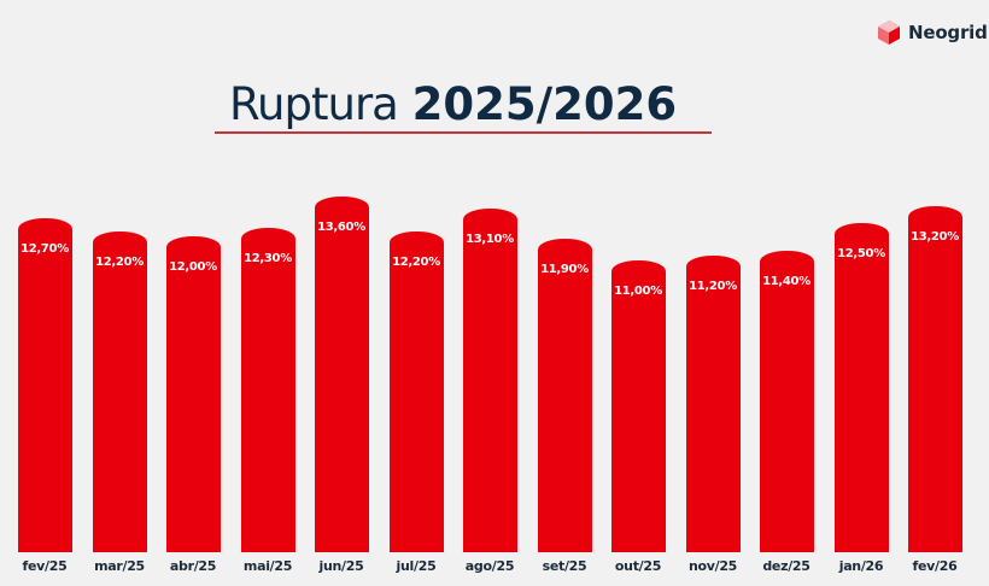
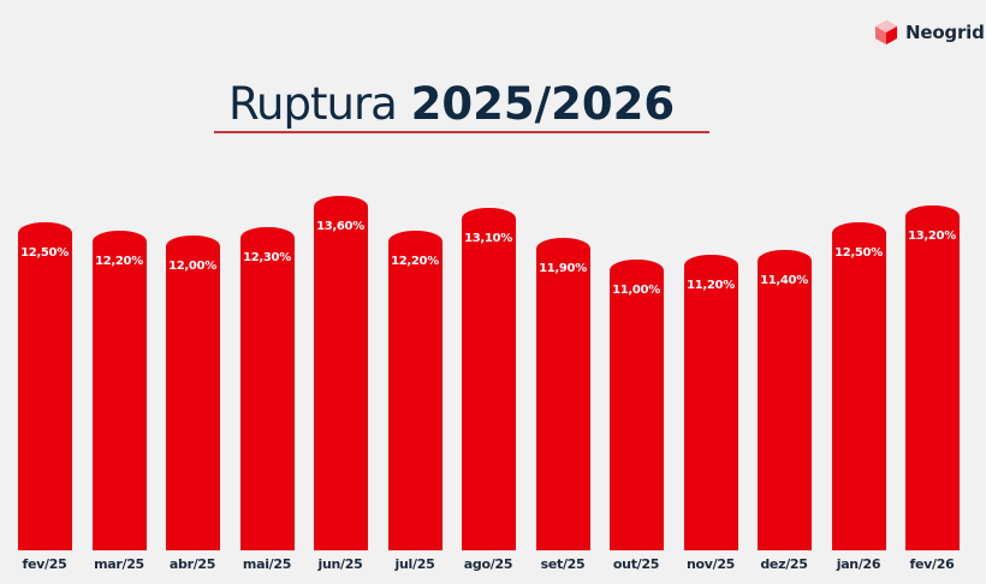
fev/25: 12,70% -> 12,50%
